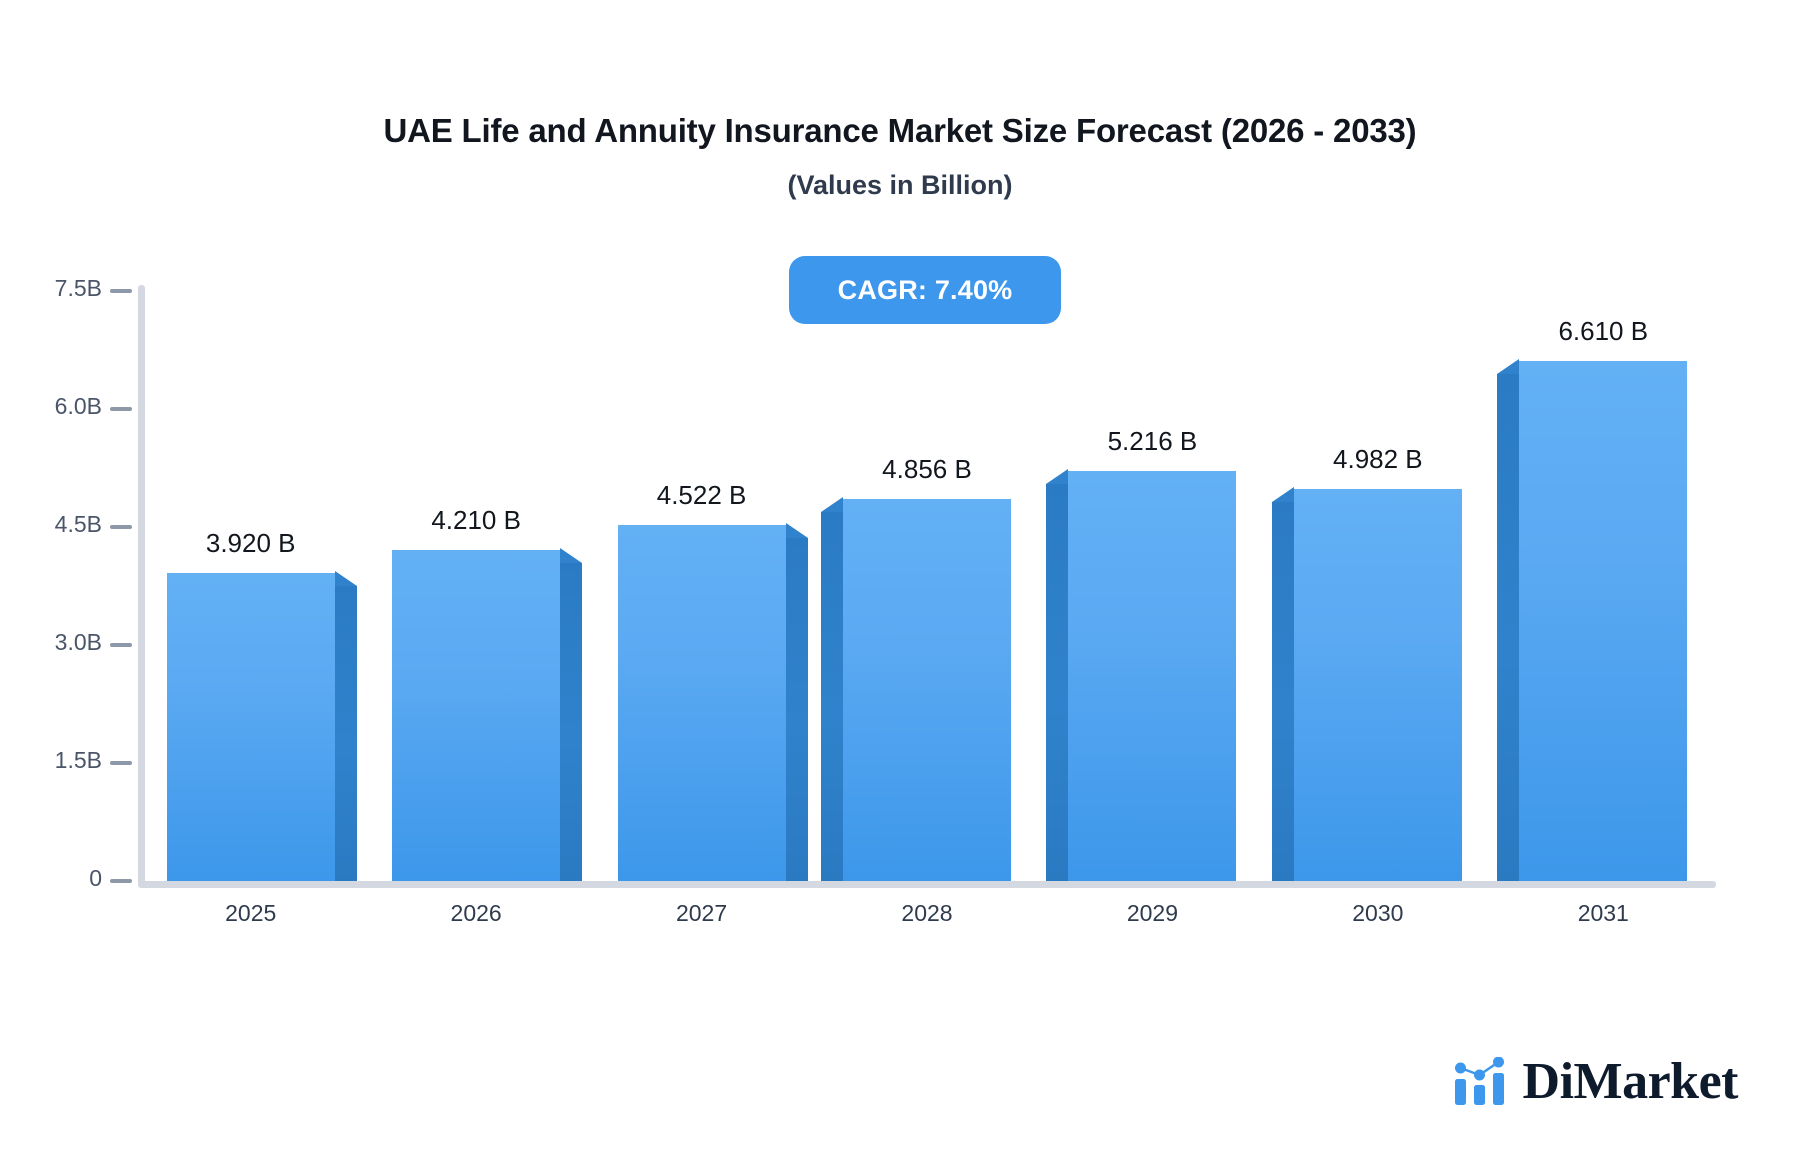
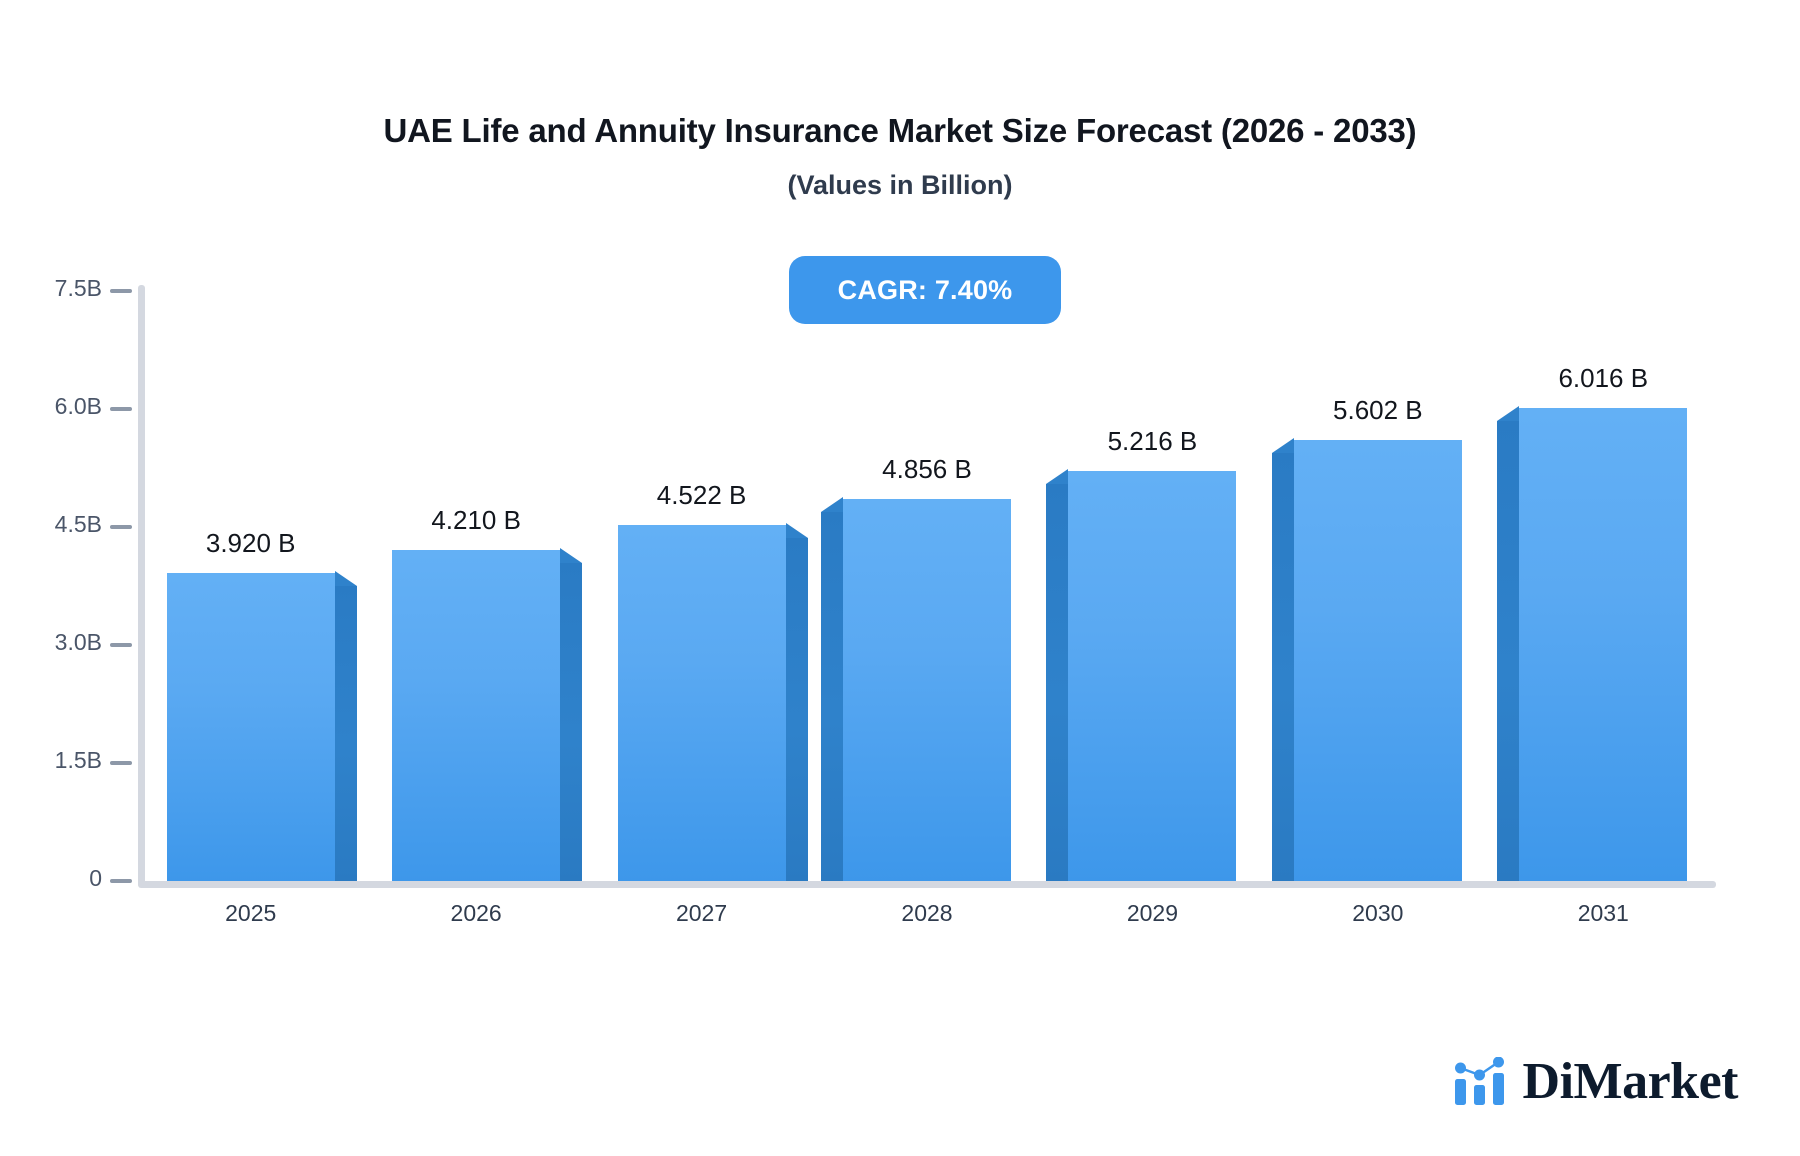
2030: 4.982 -> 5.602
2031: 6.610 -> 6.016
